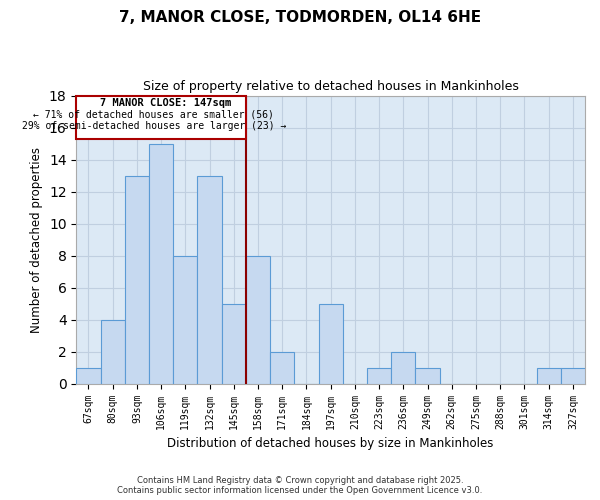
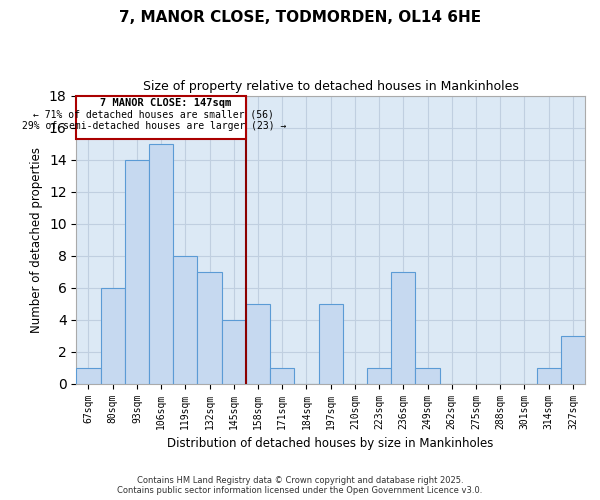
80sqm: 4 -> 6
93sqm: 13 -> 14
132sqm: 13 -> 7
145sqm: 5 -> 4
158sqm: 8 -> 5
171sqm: 2 -> 1
236sqm: 2 -> 7
327sqm: 1 -> 3
